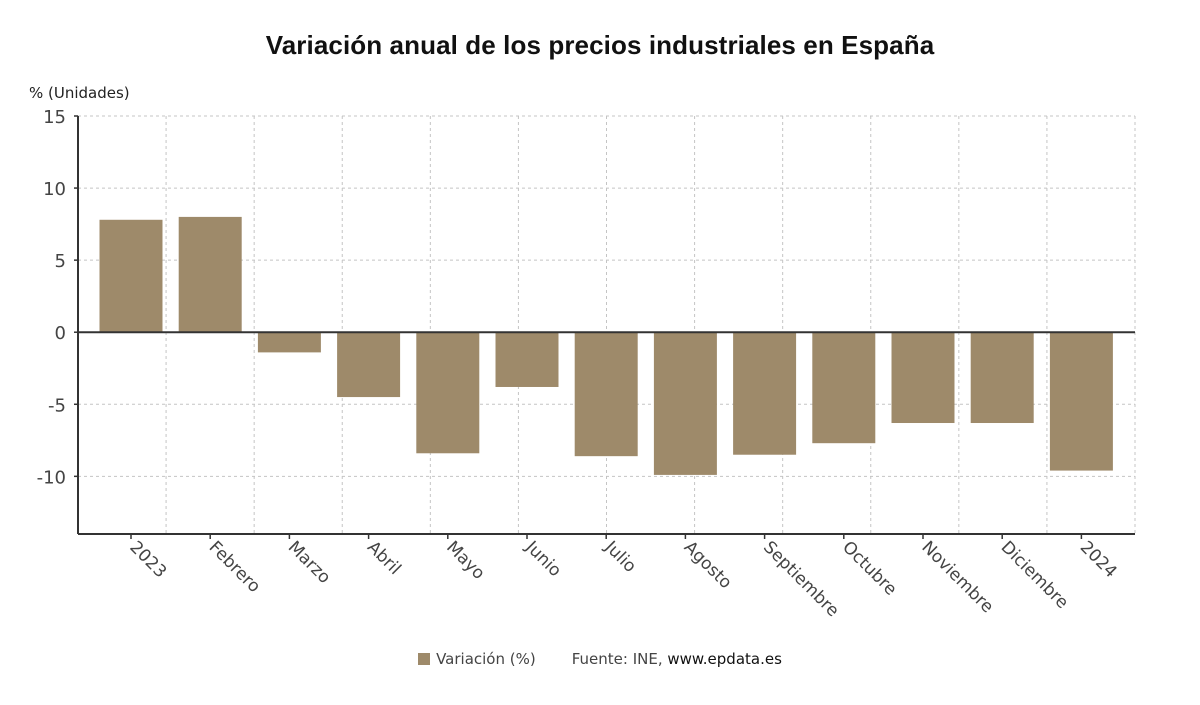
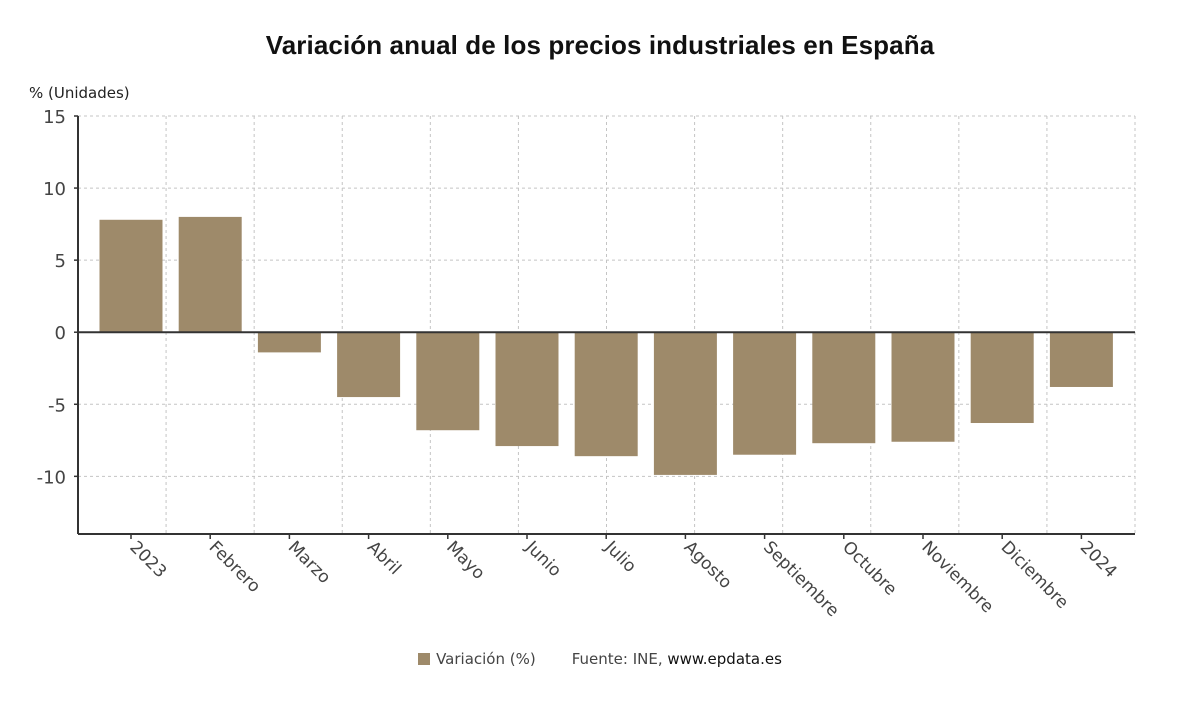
Mayo: -8.4 -> -6.8
Junio: -3.8 -> -7.9
Noviembre: -6.3 -> -7.6
2024: -9.6 -> -3.8
